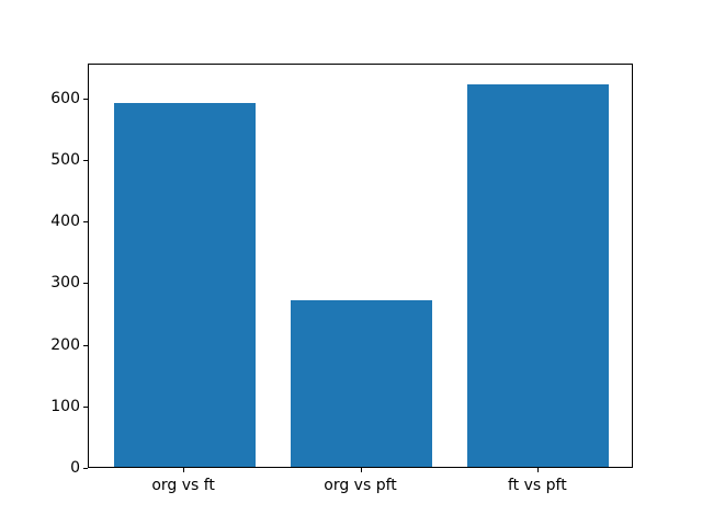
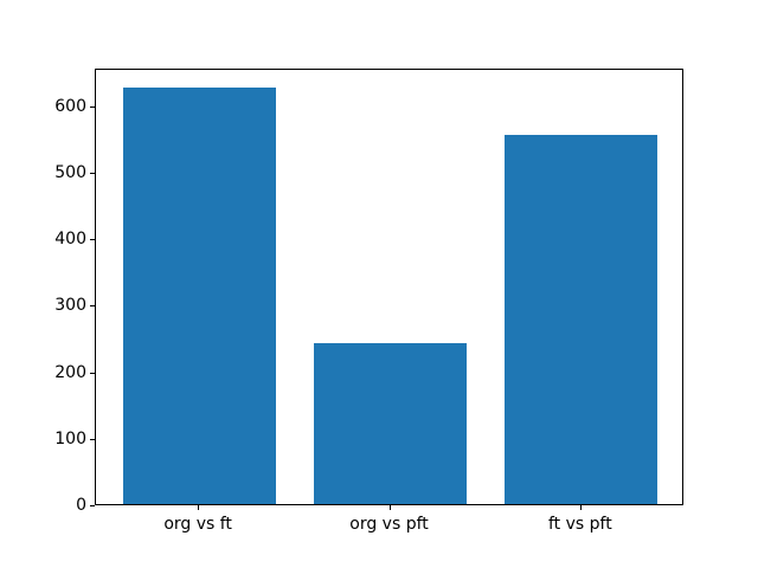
org vs ft: 590 -> 620
org vs pft: 270 -> 240
ft vs pft: 620 -> 560
